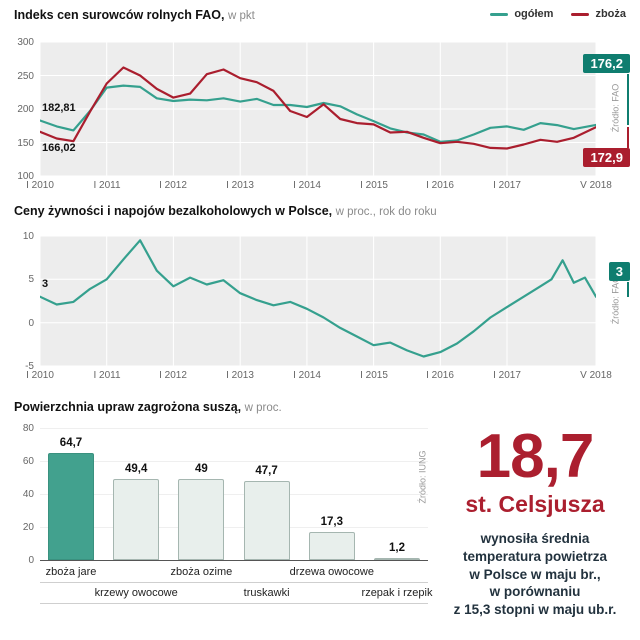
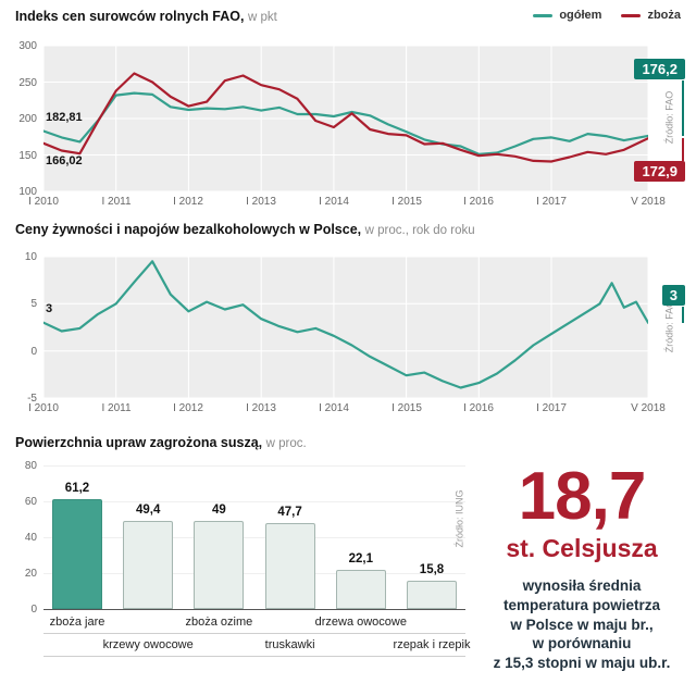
Powierzchnia upraw zagrożona suszą,/zboża jare: 64,7 -> 61,2
Powierzchnia upraw zagrożona suszą,/drzewa owocowe: 17,3 -> 22,1
Powierzchnia upraw zagrożona suszą,/rzepak i rzepik: 1,2 -> 15,8
